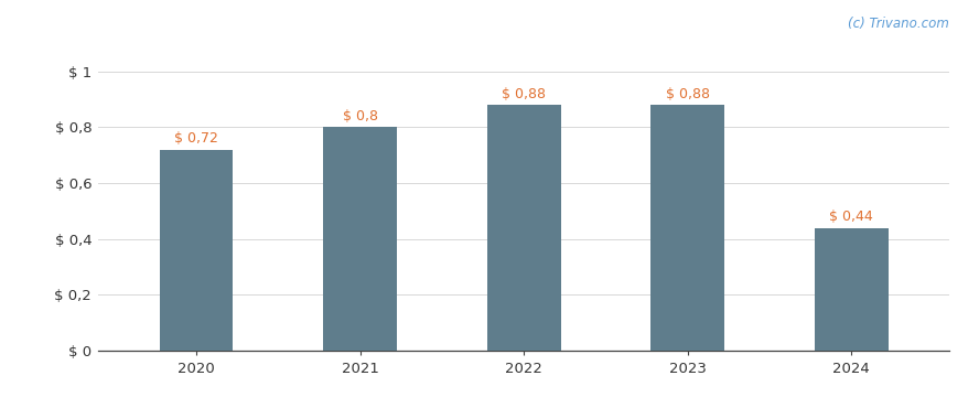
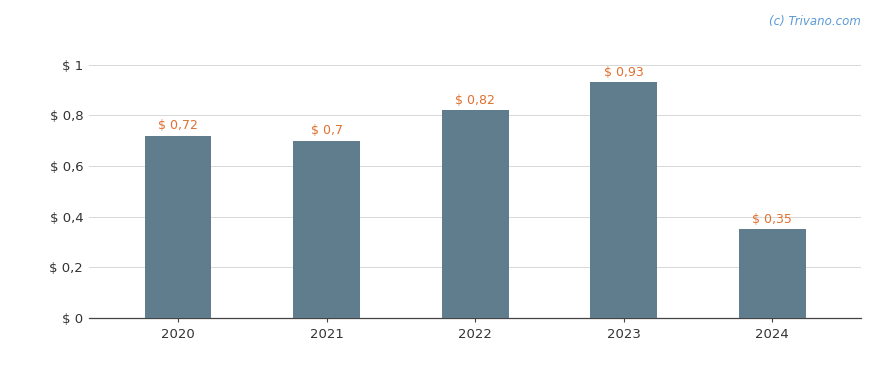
2021: 0,8 -> 0,7
2022: 0,88 -> 0,82
2023: 0,88 -> 0,93
2024: 0,44 -> 0,35
